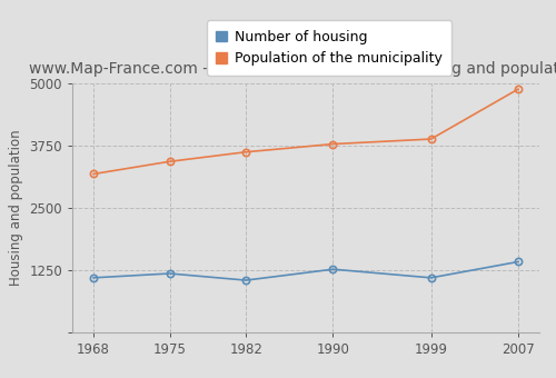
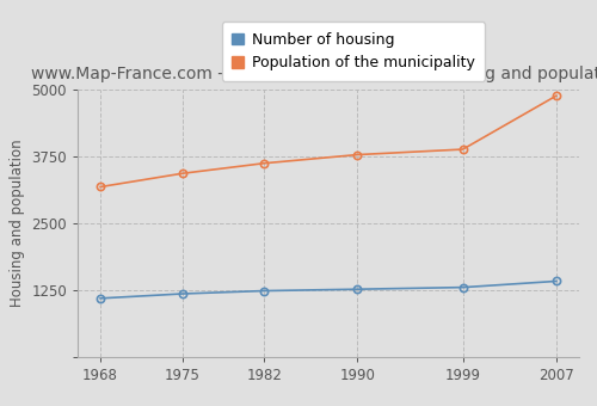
Number of housing/1982: 1050 -> 1240
Number of housing/1999: 1100 -> 1300
